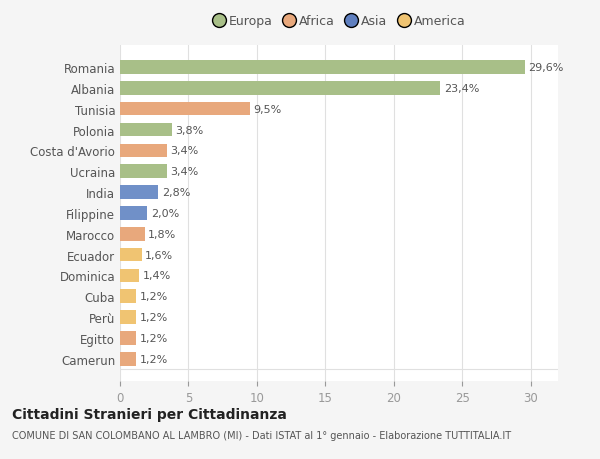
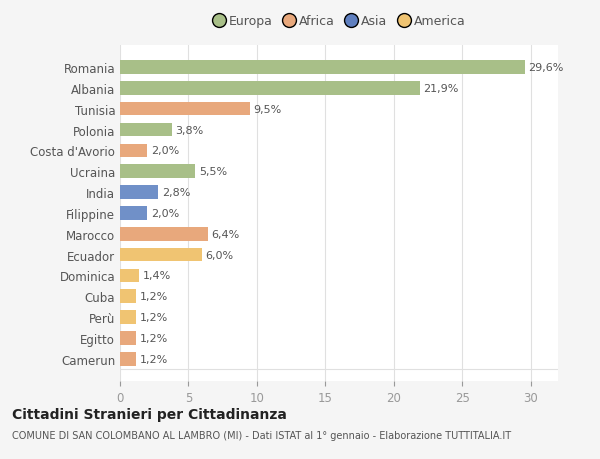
Albania: 23,4% -> 21,9%
Costa d'Avorio: 3,4% -> 2,0%
Ucraina: 3,4% -> 5,5%
Marocco: 1,8% -> 6,4%
Ecuador: 1,6% -> 6,0%
